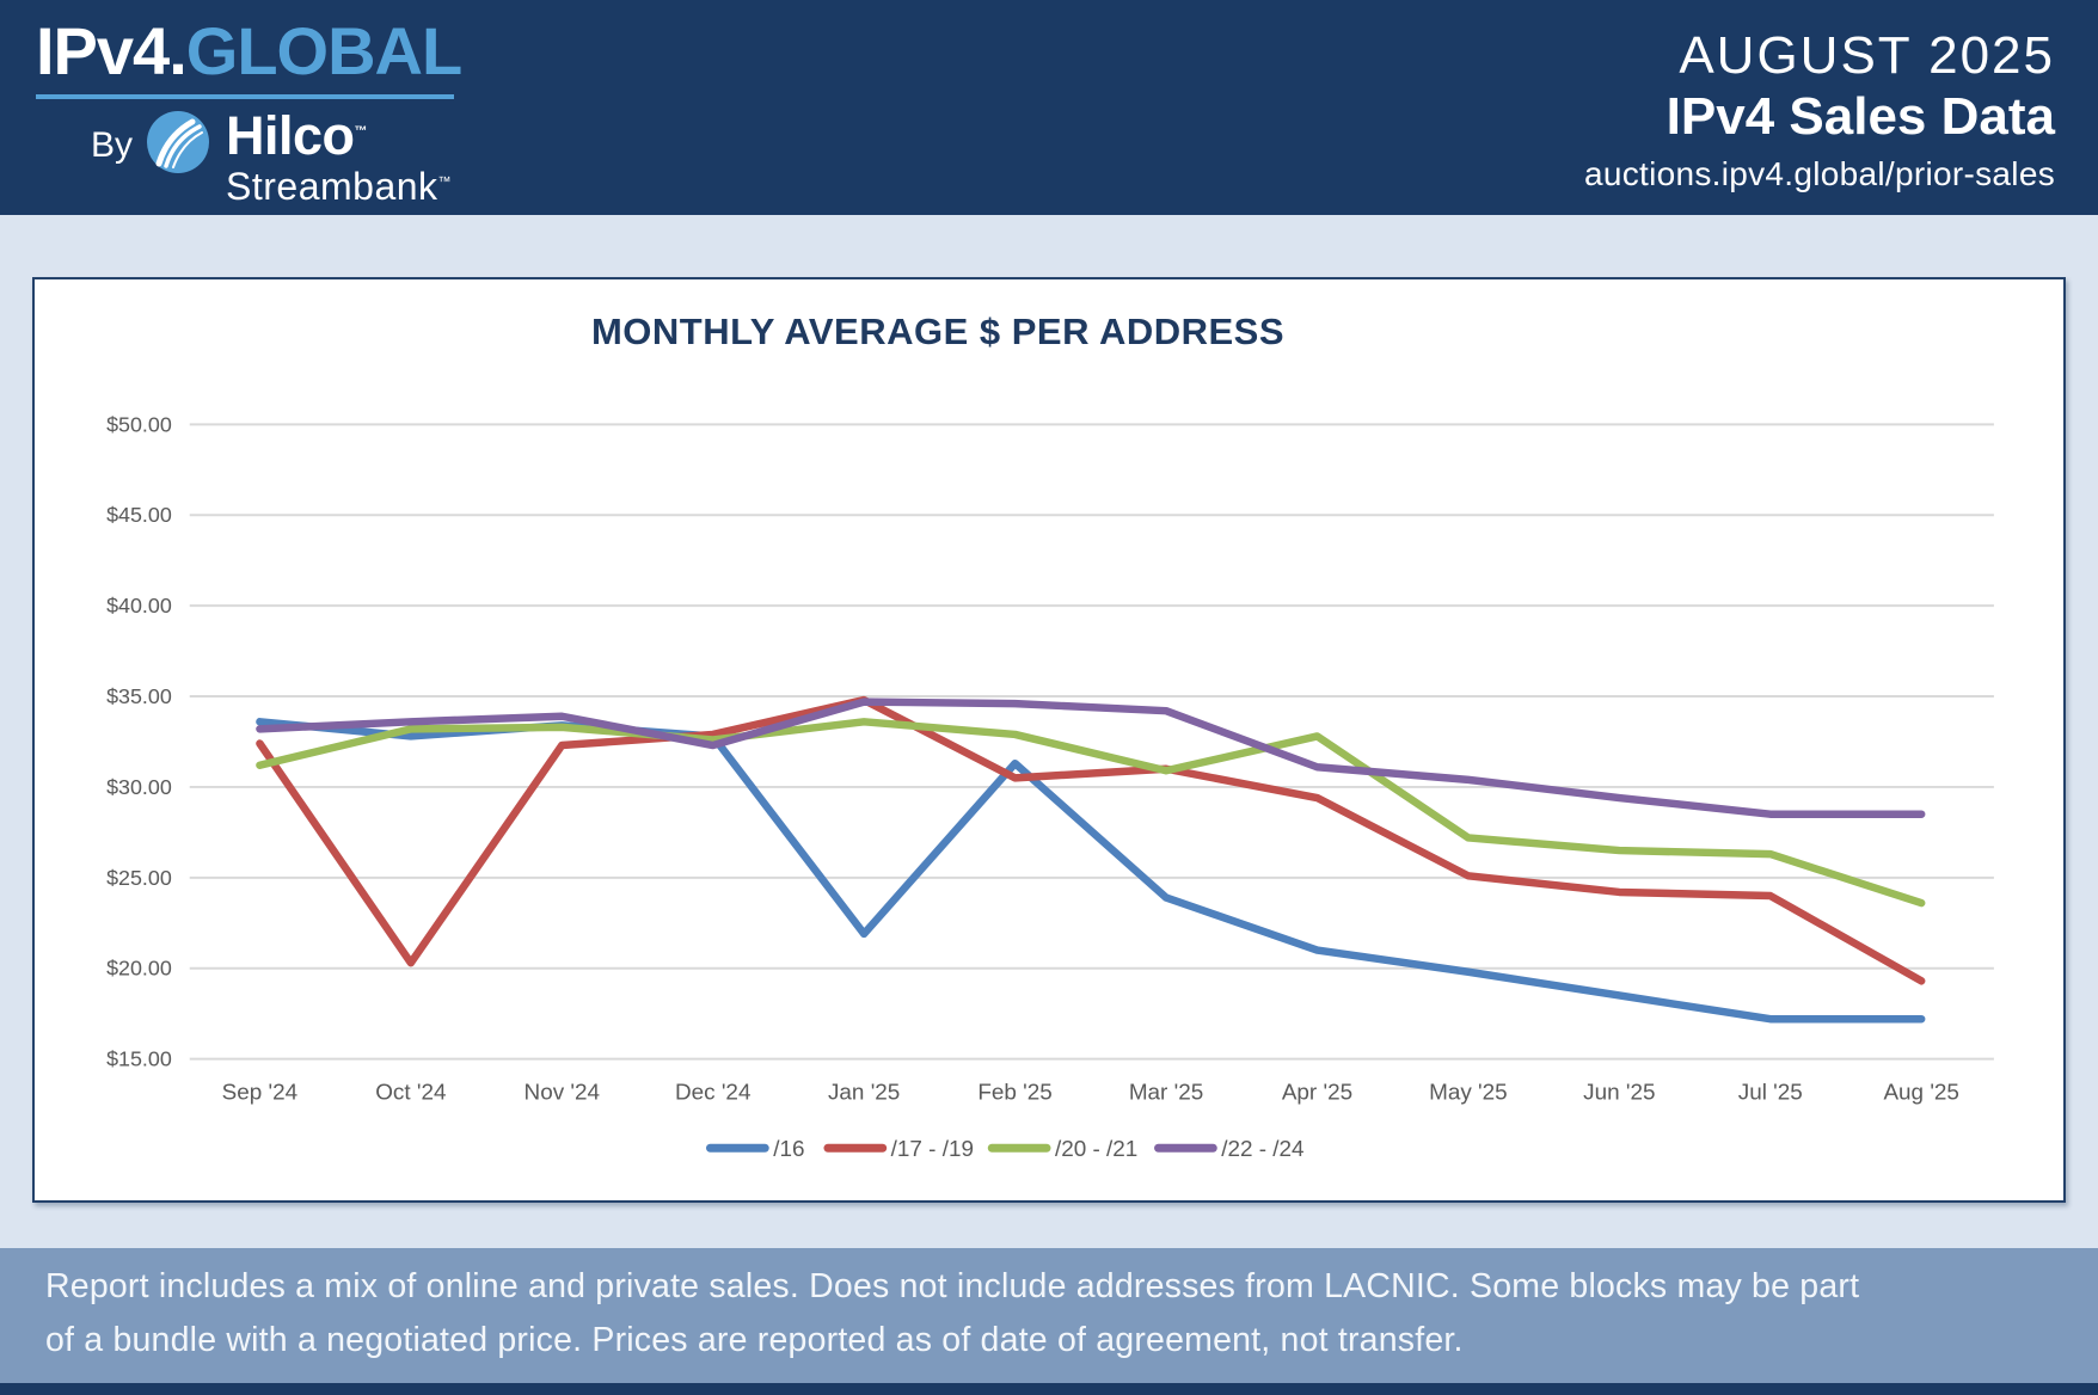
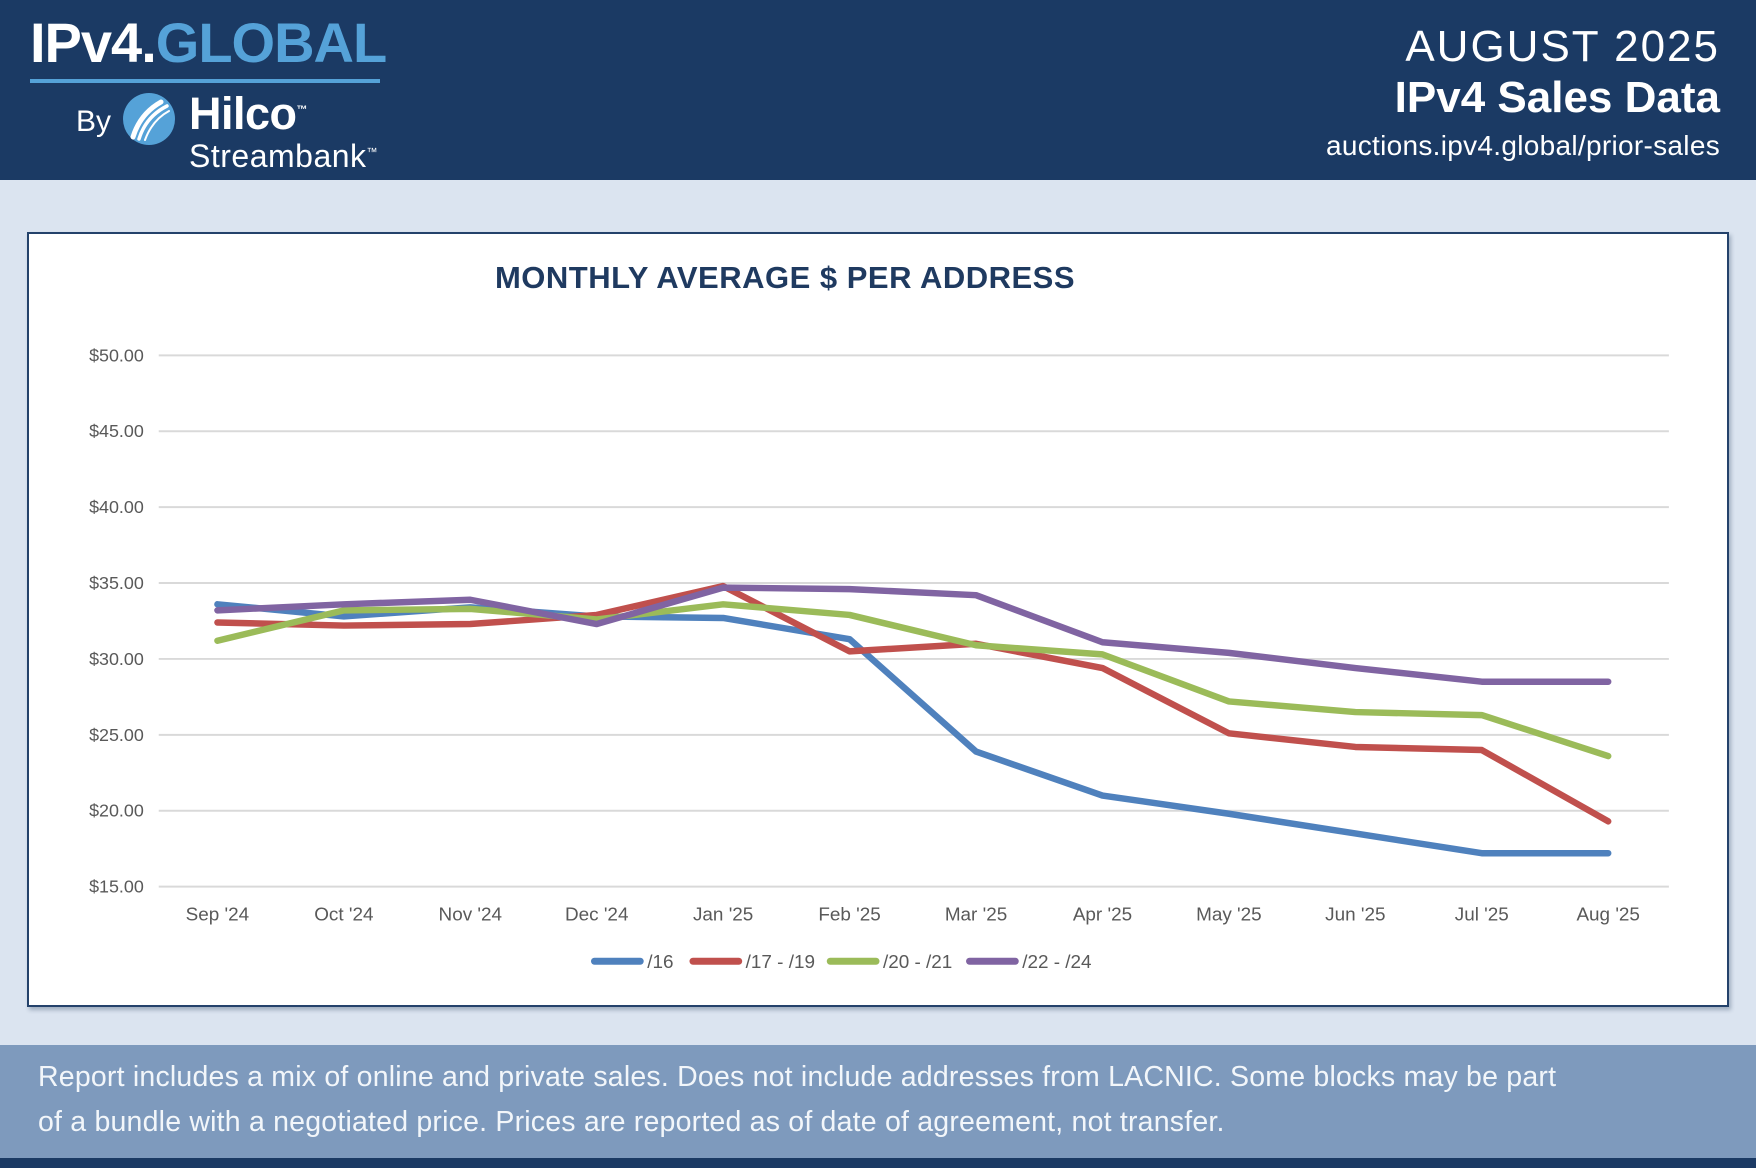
/17 - /19/Oct '24: $20.3 -> $32.2
/16/Jan '25: $21.9 -> $32.7
/20 - /21/Apr '25: $32.8 -> $30.3
